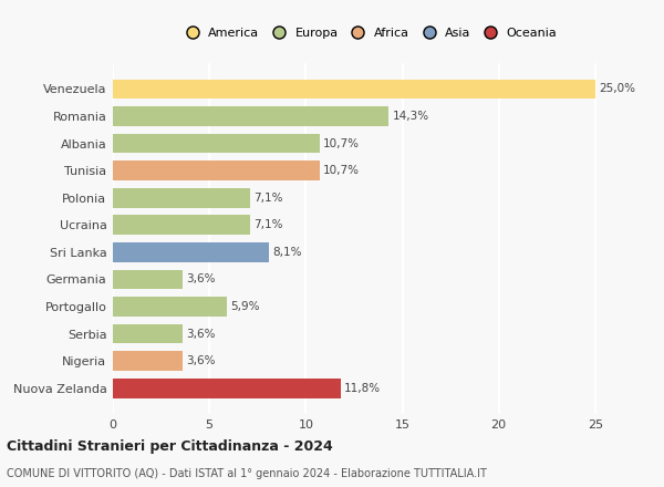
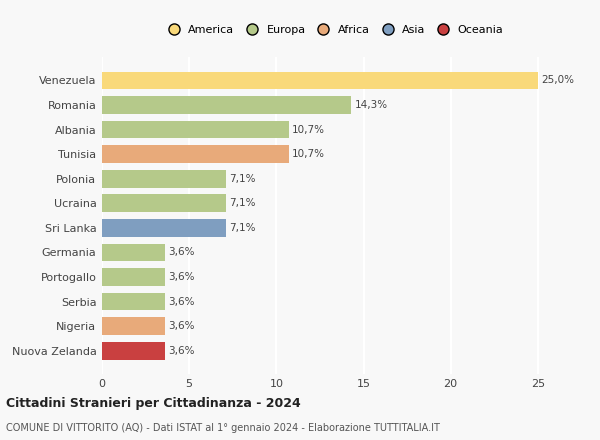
Sri Lanka: 8,1% -> 7,1%
Portogallo: 5,9% -> 3,6%
Nuova Zelanda: 11,8% -> 3,6%
